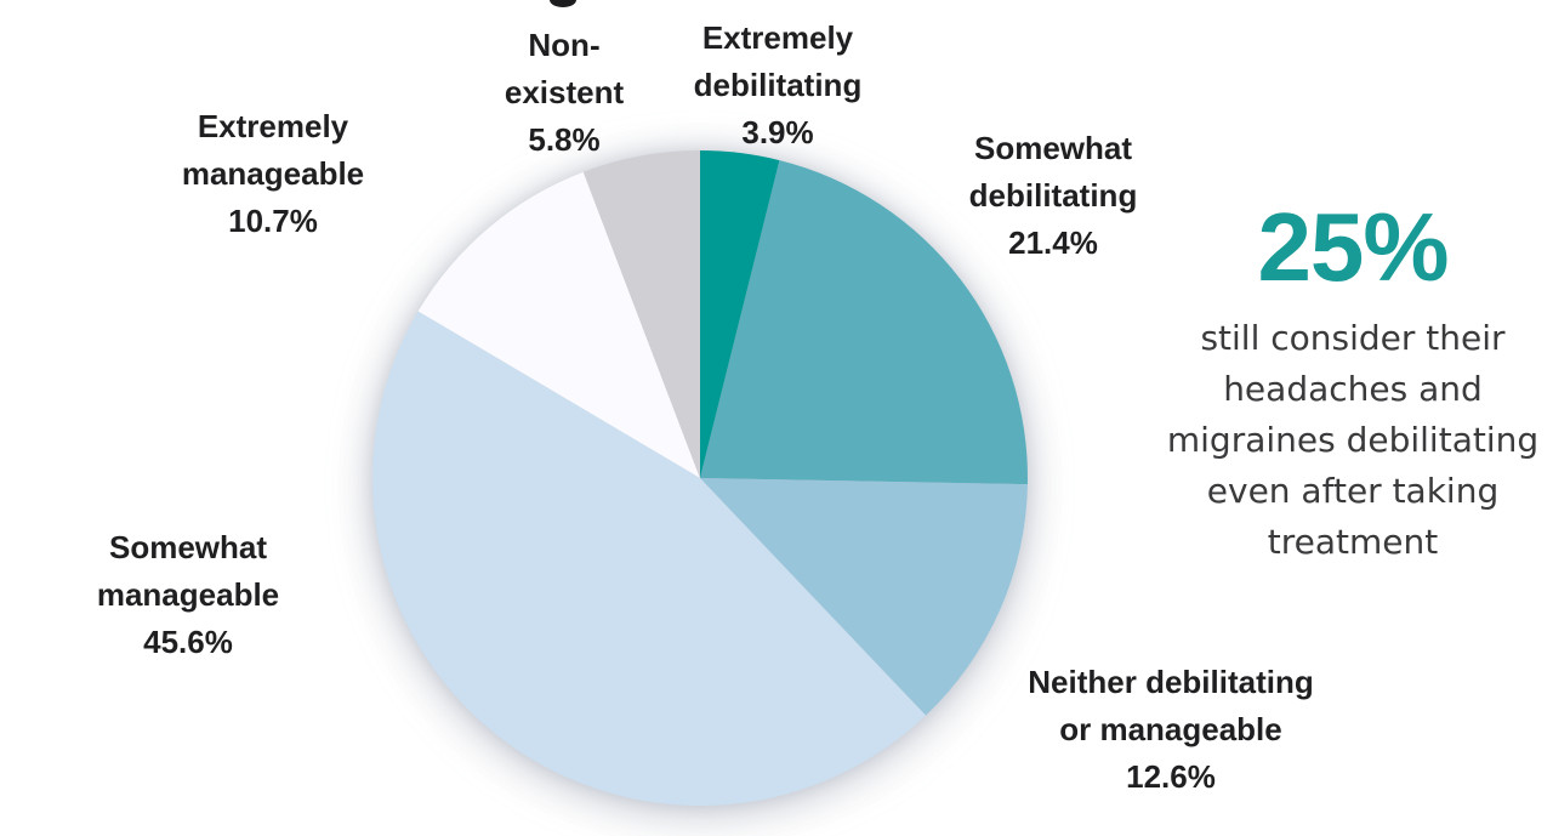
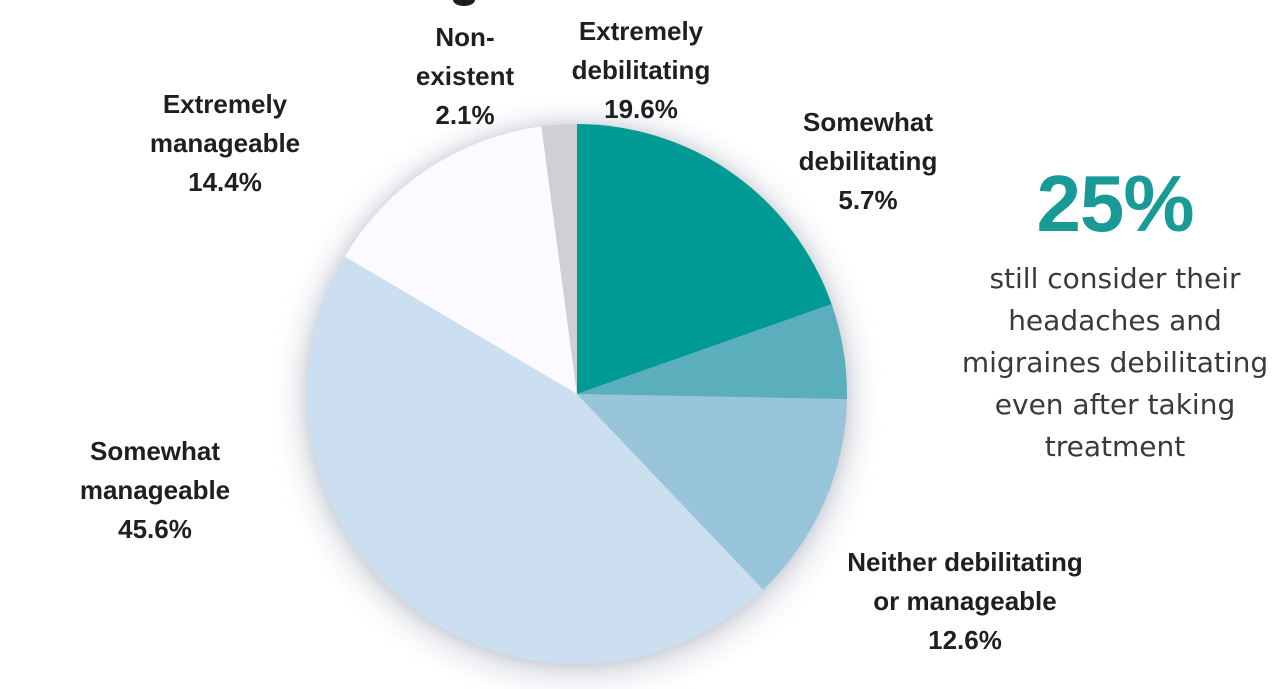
Extremely debilitating: 3.9% -> 19.6%
Somewhat debilitating: 21.4% -> 5.7%
Extremely manageable: 10.7% -> 14.4%
Non-existent: 5.8% -> 2.1%
